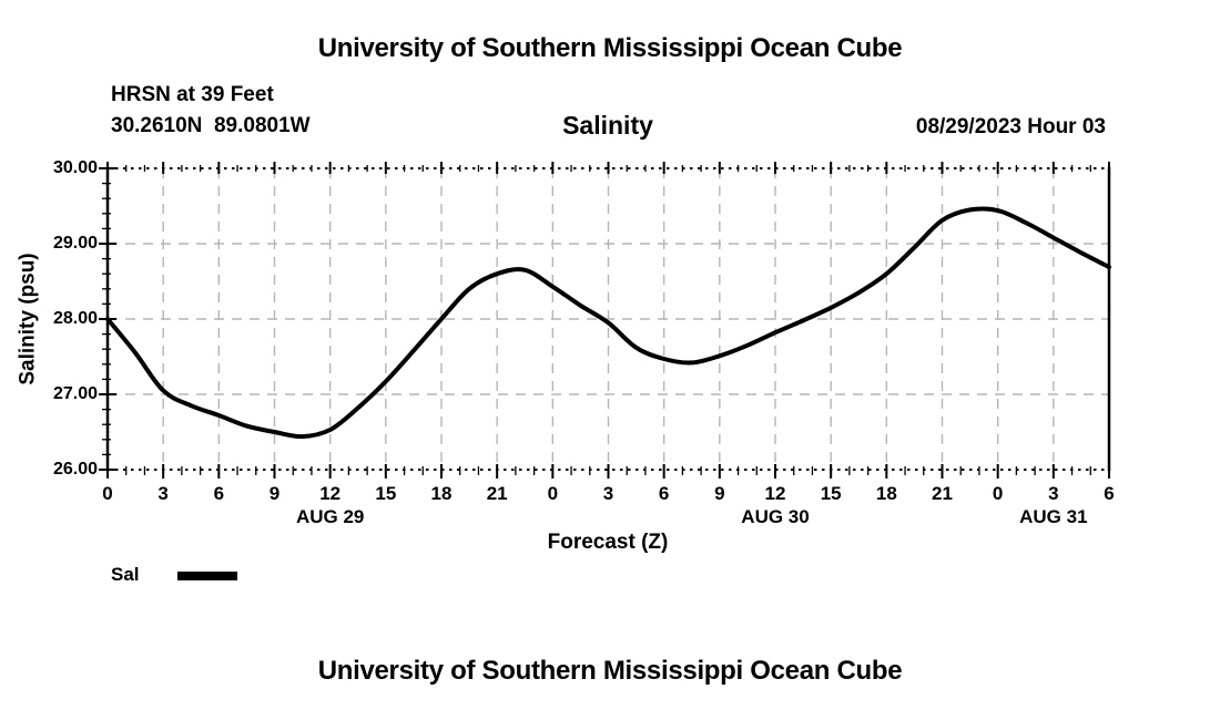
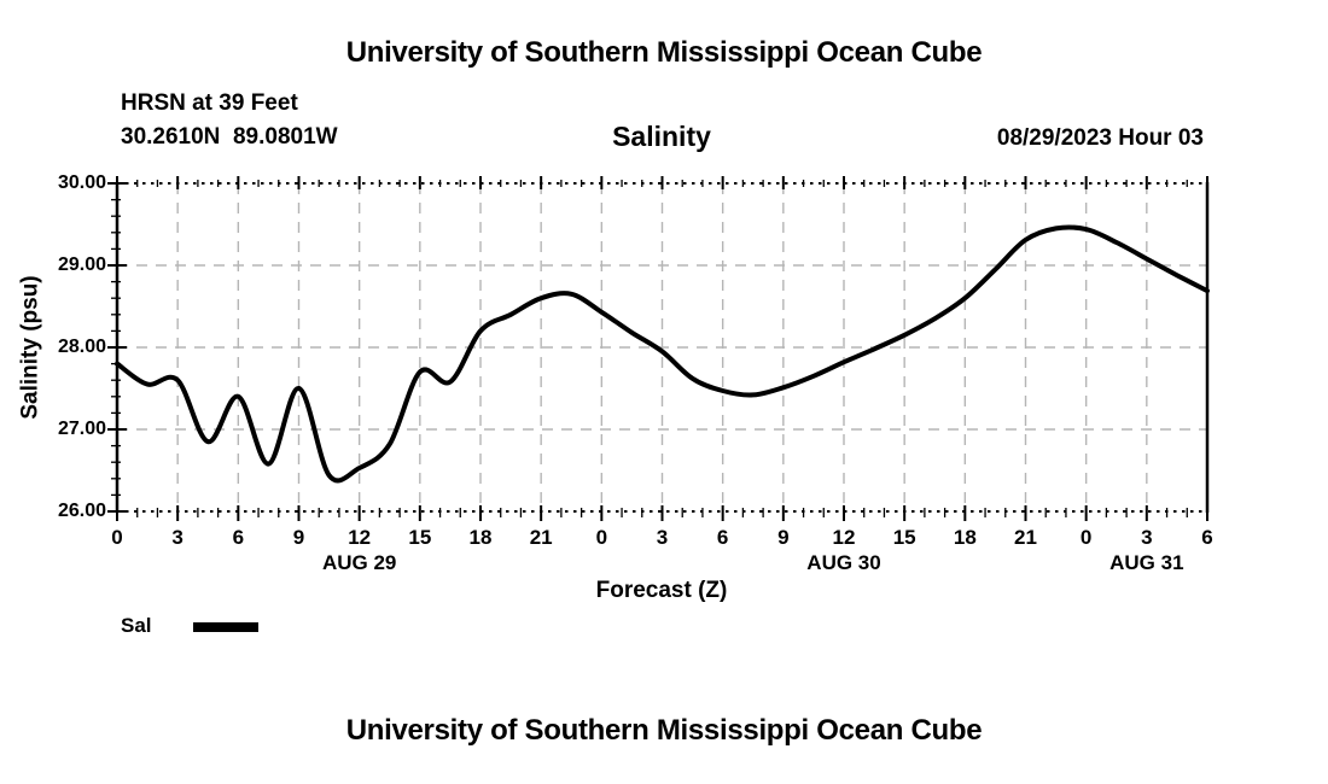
0: 28.0 -> 27.8
3: 27.1 -> 27.6
6: 26.7 -> 27.4
9: 26.5 -> 27.5
15: 27.2 -> 27.7
18: 28.0 -> 28.2
